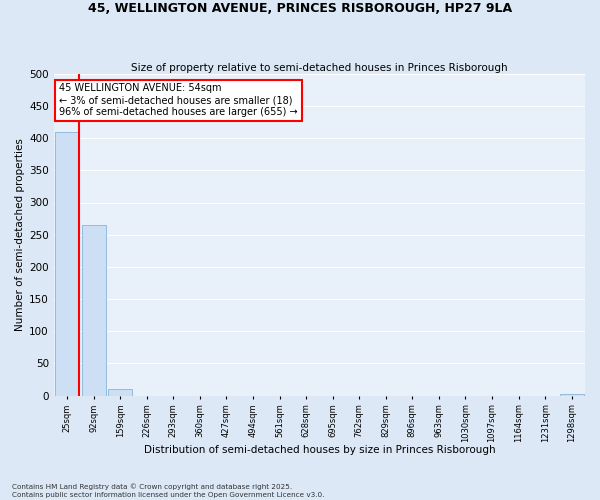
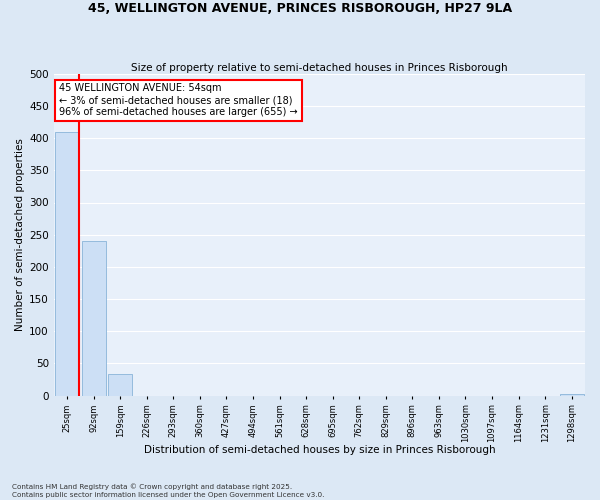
92sqm: 265 -> 240
159sqm: 10 -> 34
